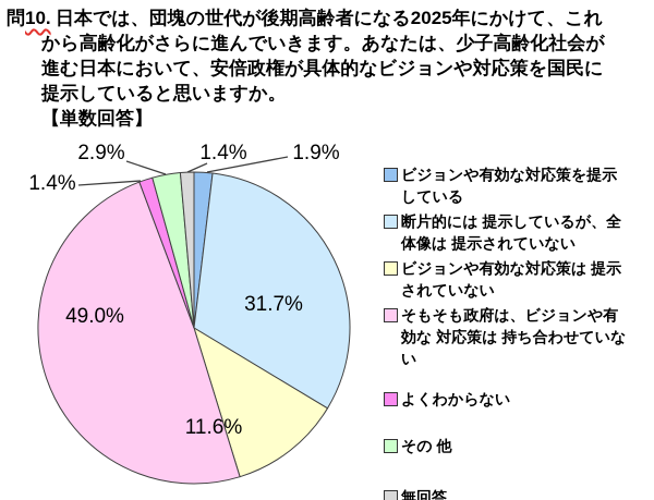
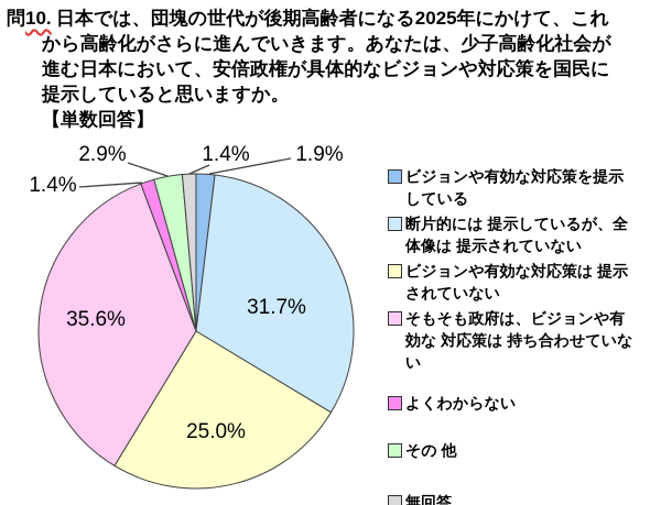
ビジョンや有効な対応策は 提示されていない: 11.6% -> 25.0%
そもそも政府は、ビジョンや有効な 対応策は 持ち合わせていない: 49.0% -> 35.6%
